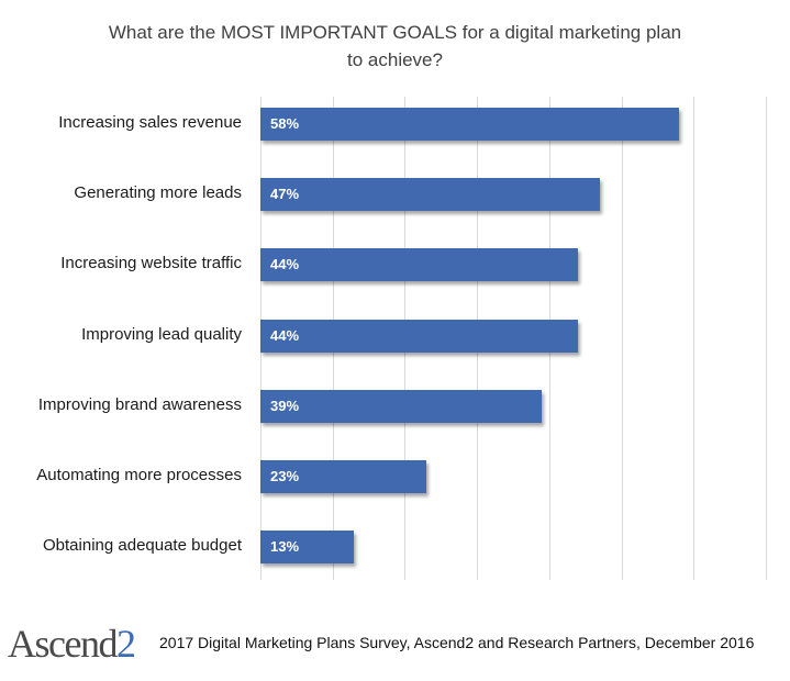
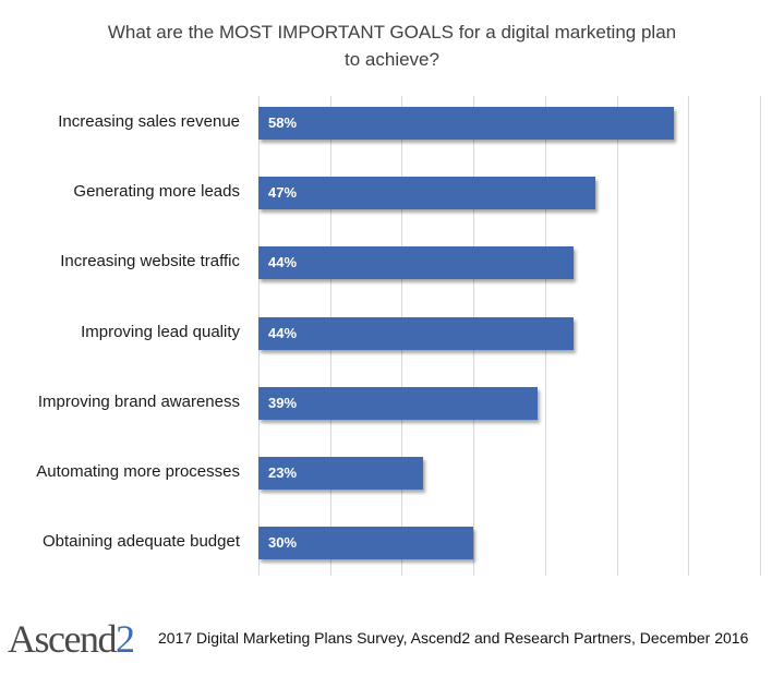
Obtaining adequate budget: 13% -> 30%
